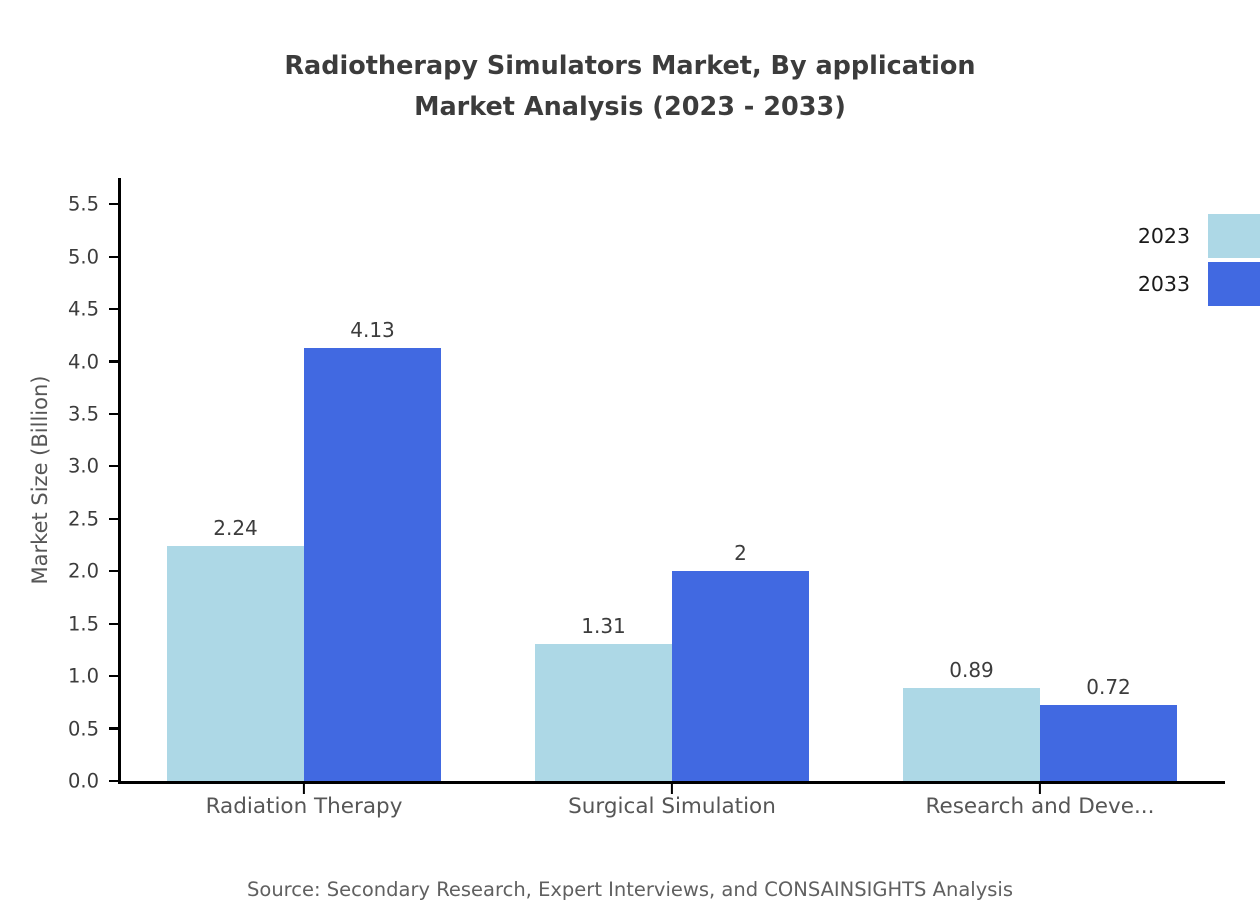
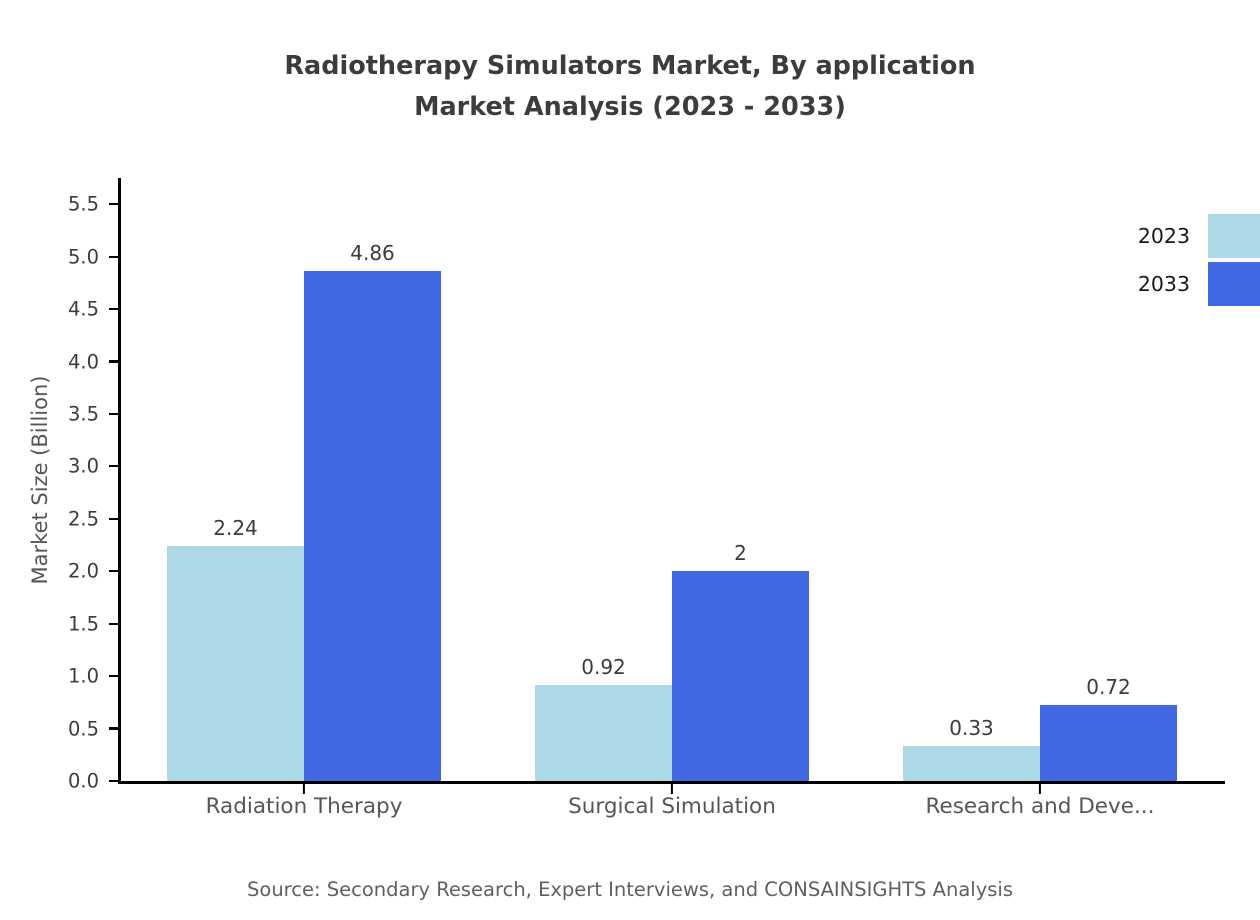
2033/Radiation Therapy: 4.13 -> 4.86
2023/Surgical Simulation: 1.31 -> 0.92
2023/Research and Deve...: 0.89 -> 0.33
